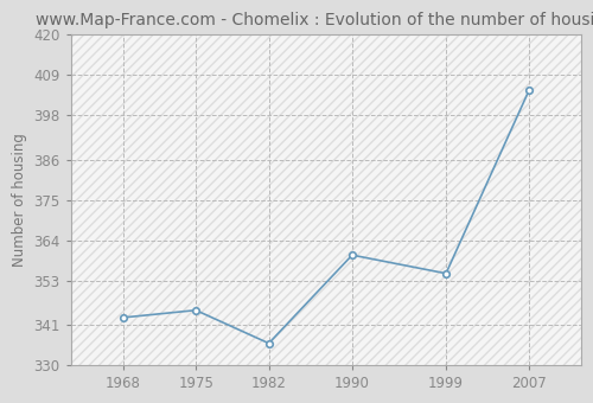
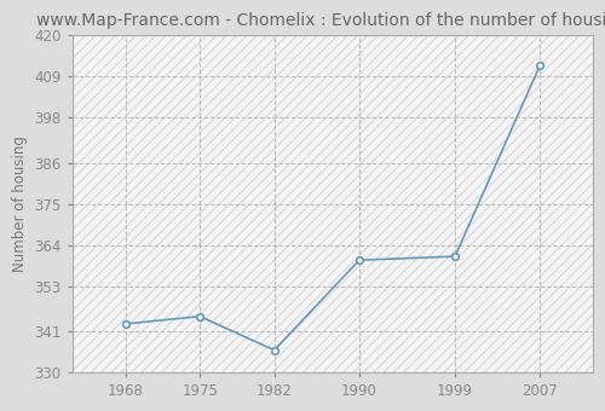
1999: 355 -> 361
2007: 405 -> 412
